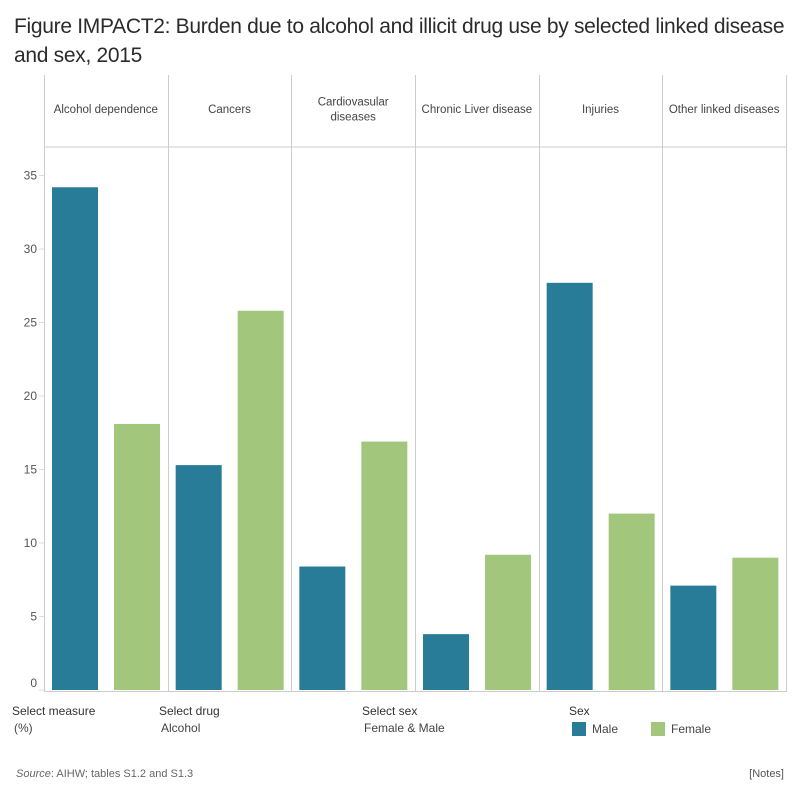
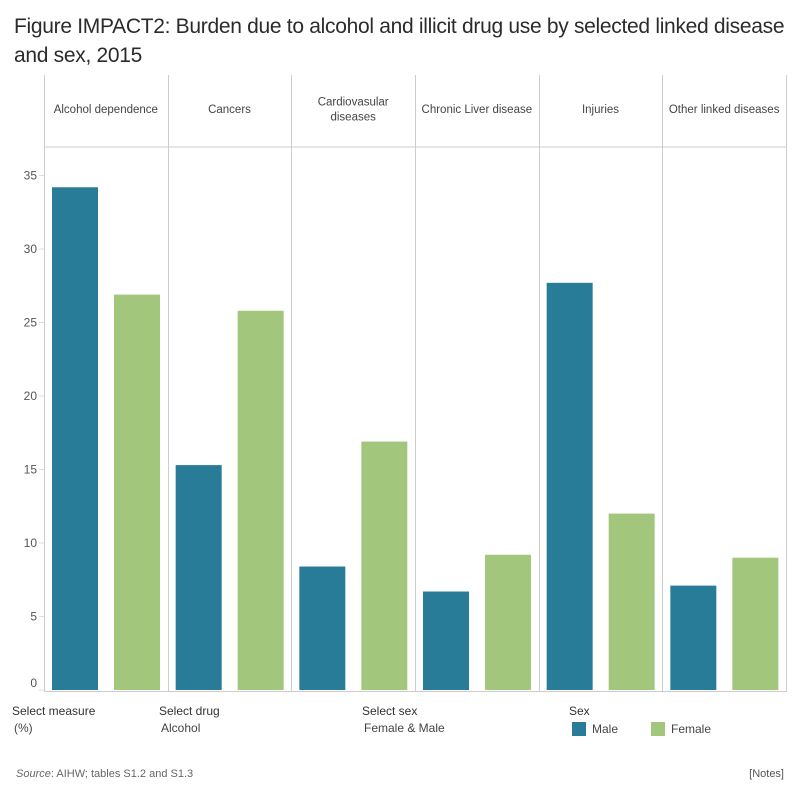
Female/Alcohol dependence: 18.1 -> 26.9
Male/Chronic Liver disease: 3.8 -> 6.7
